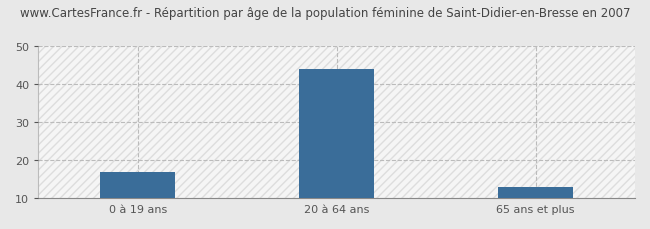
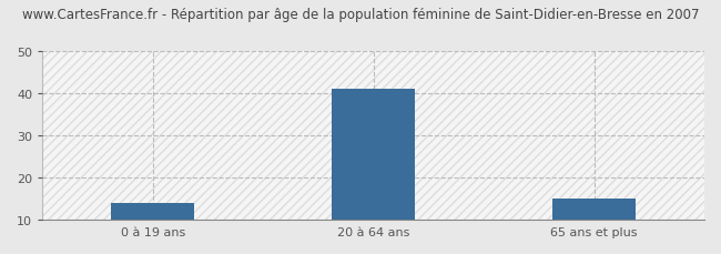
0 à 19 ans: 17 -> 14
20 à 64 ans: 44 -> 41
65 ans et plus: 13 -> 15
